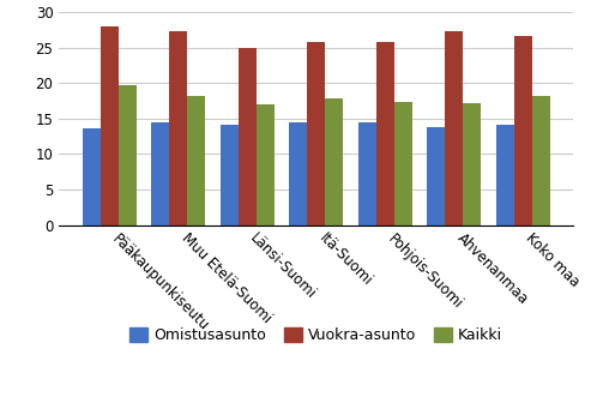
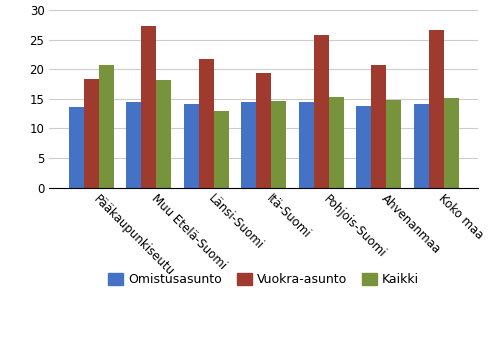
Vuokra-asunto/Pääkaupunkiseutu: 28.0 -> 18.4
Kaikki/Pääkaupunkiseutu: 19.8 -> 20.8
Vuokra-asunto/Länsi-Suomi: 25.0 -> 21.8
Kaikki/Länsi-Suomi: 17.0 -> 13.0
Vuokra-asunto/Itä-Suomi: 25.8 -> 19.4
Kaikki/Itä-Suomi: 17.8 -> 14.6
Kaikki/Pohjois-Suomi: 17.4 -> 15.4
Vuokra-asunto/Ahvenanmaa: 27.4 -> 20.8
Kaikki/Ahvenanmaa: 17.1 -> 14.8
Kaikki/Koko maa: 18.2 -> 15.2
